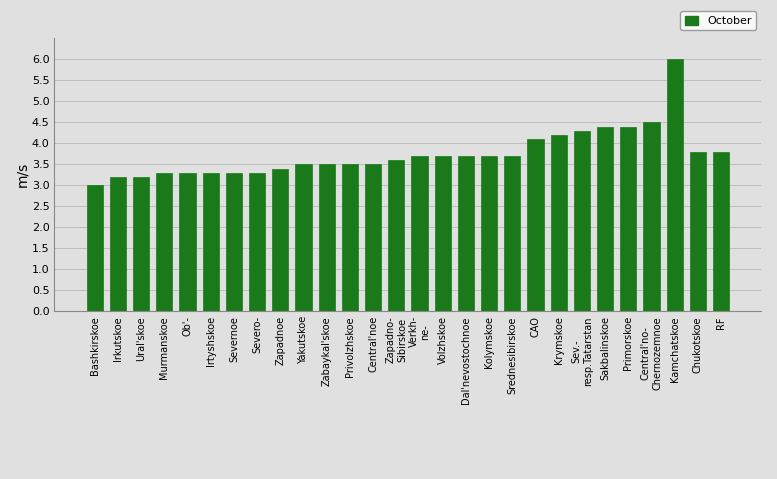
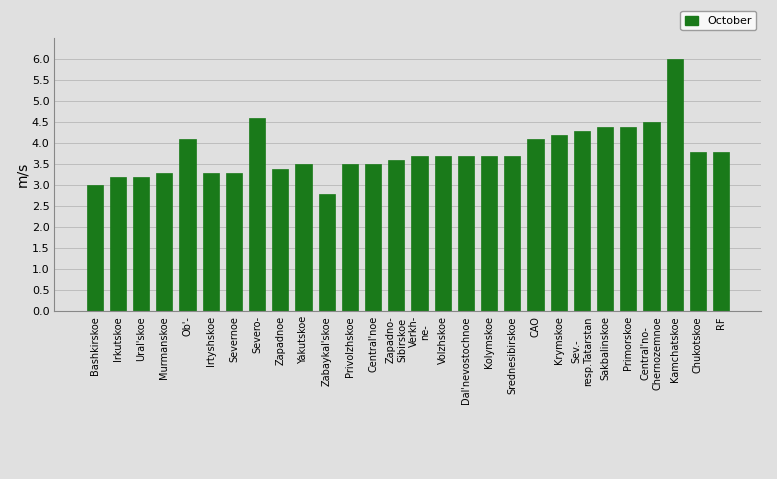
Ob'-: 3.3 -> 4.1
Severo-: 3.3 -> 4.6
Zabaykal'skoe: 3.5 -> 2.8
